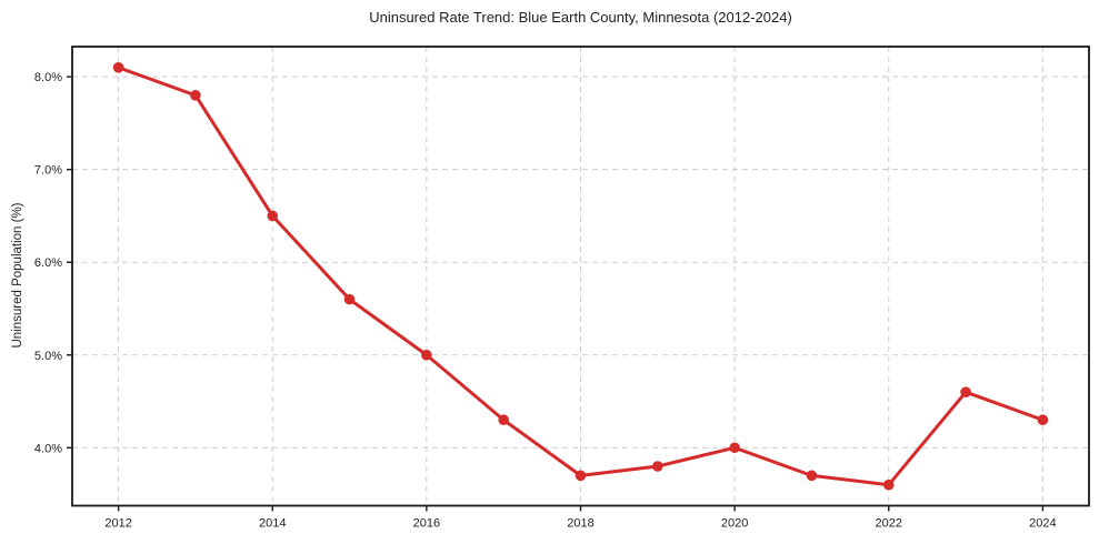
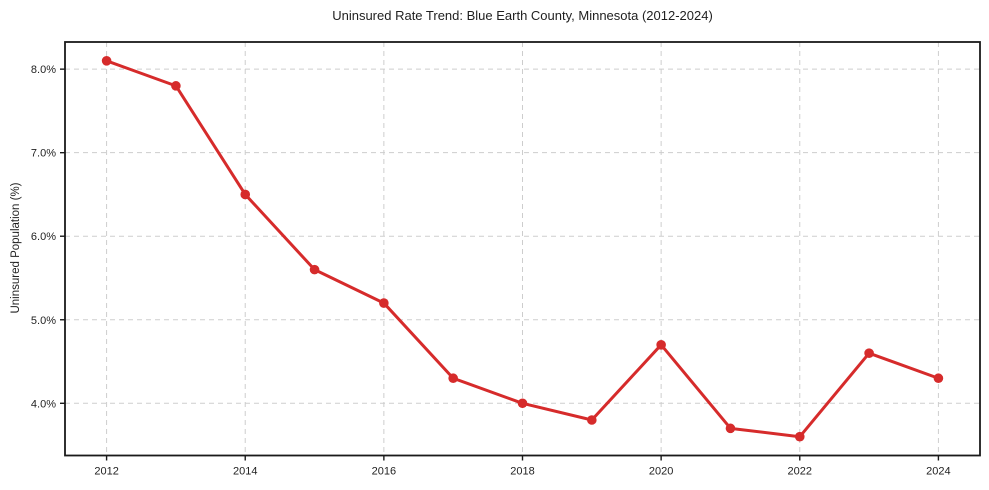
2016: 5.0% -> 5.2%
2018: 3.7% -> 4.0%
2020: 4.0% -> 4.7%
